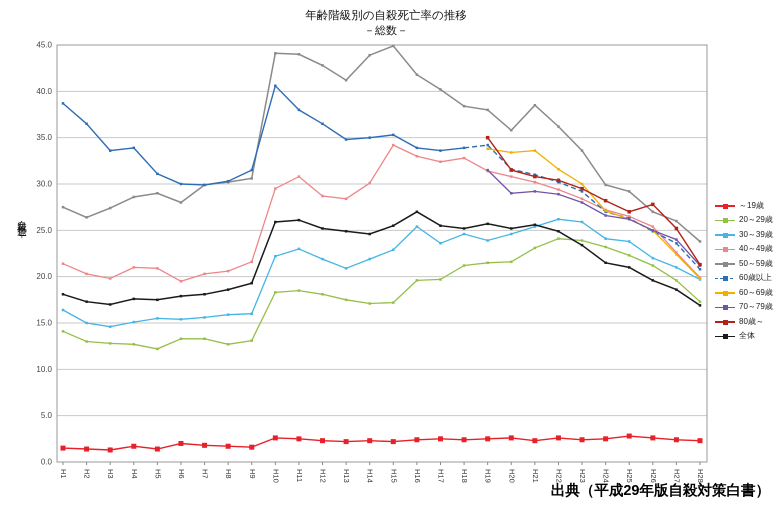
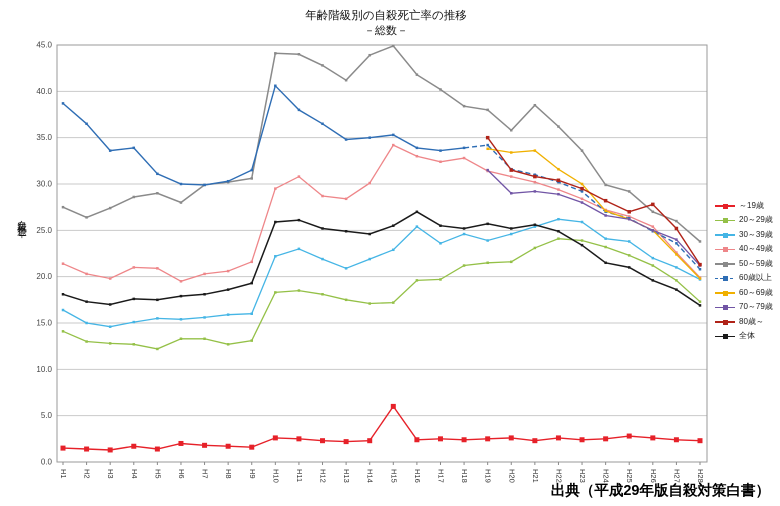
～19歳/H15: 2 -> 6
